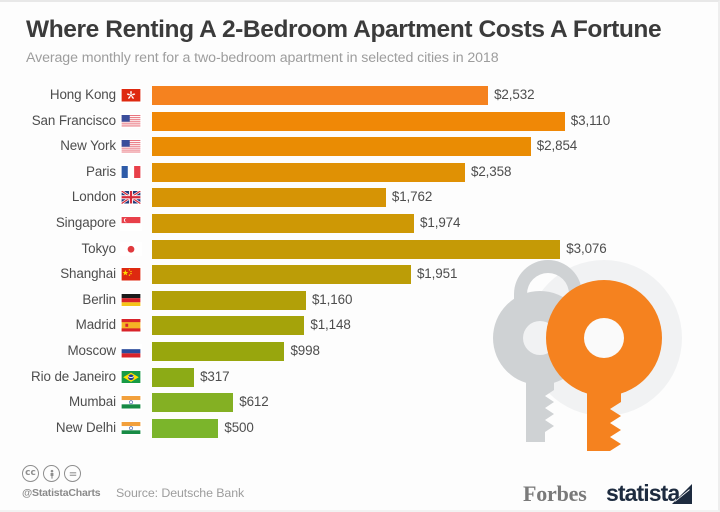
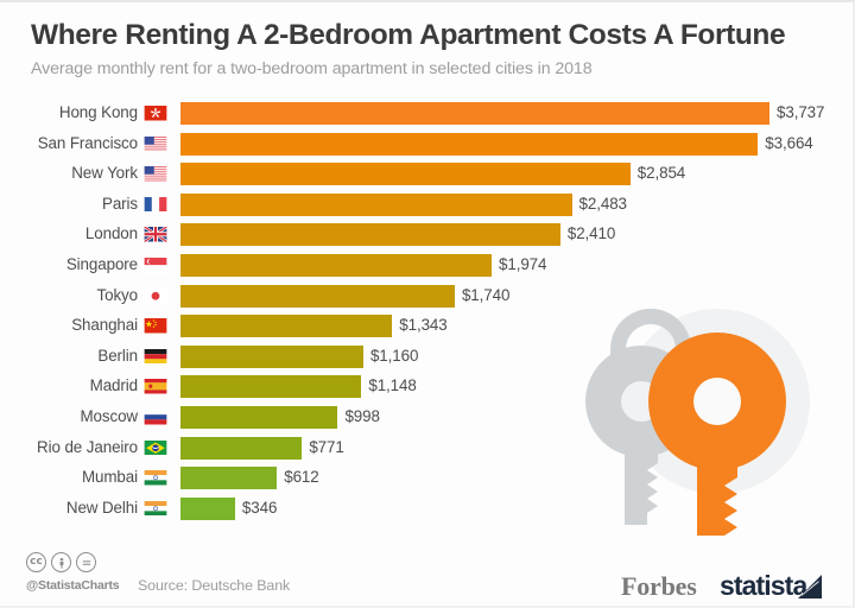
Hong Kong: $2,532 -> $3,737
San Francisco: $3,110 -> $3,664
Paris: $2,358 -> $2,483
London: $1,762 -> $2,410
Tokyo: $3,076 -> $1,740
Shanghai: $1,951 -> $1,343
Rio de Janeiro: $317 -> $771
New Delhi: $500 -> $346
